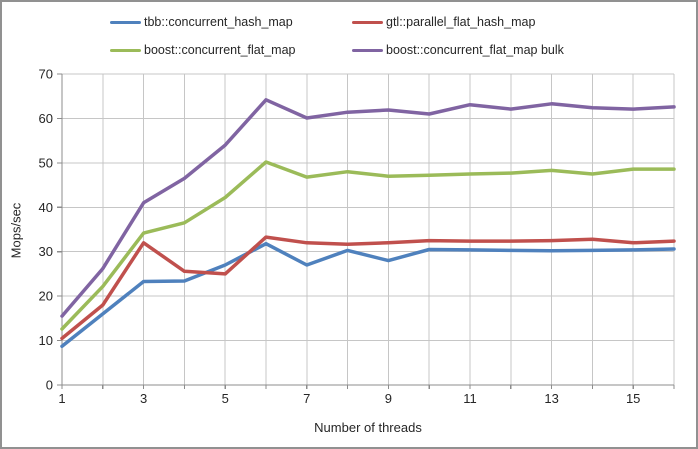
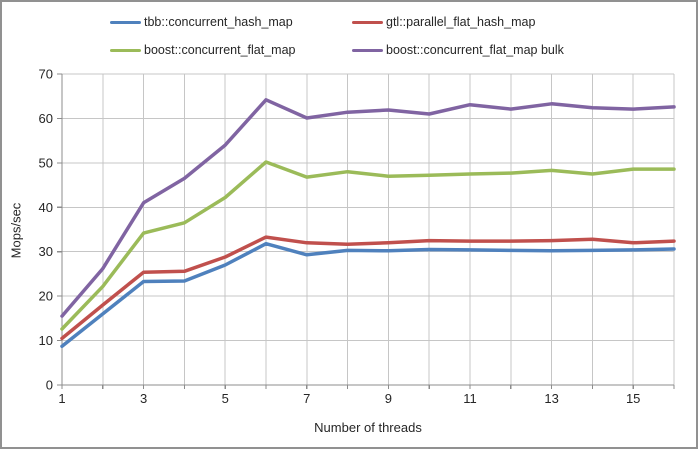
gtl::parallel_flat_hash_map/3: 32 -> 25
gtl::parallel_flat_hash_map/5: 25 -> 29
tbb::concurrent_hash_map/7: 27 -> 29
tbb::concurrent_hash_map/9: 28 -> 30
